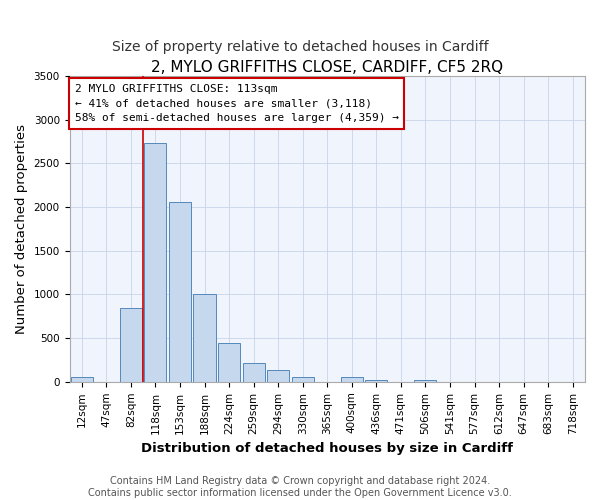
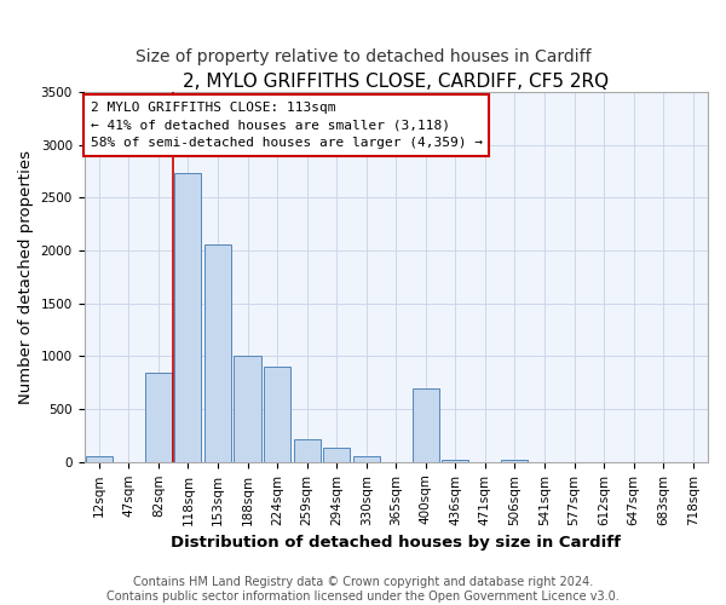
224sqm: 450 -> 900
400sqm: 50 -> 700
